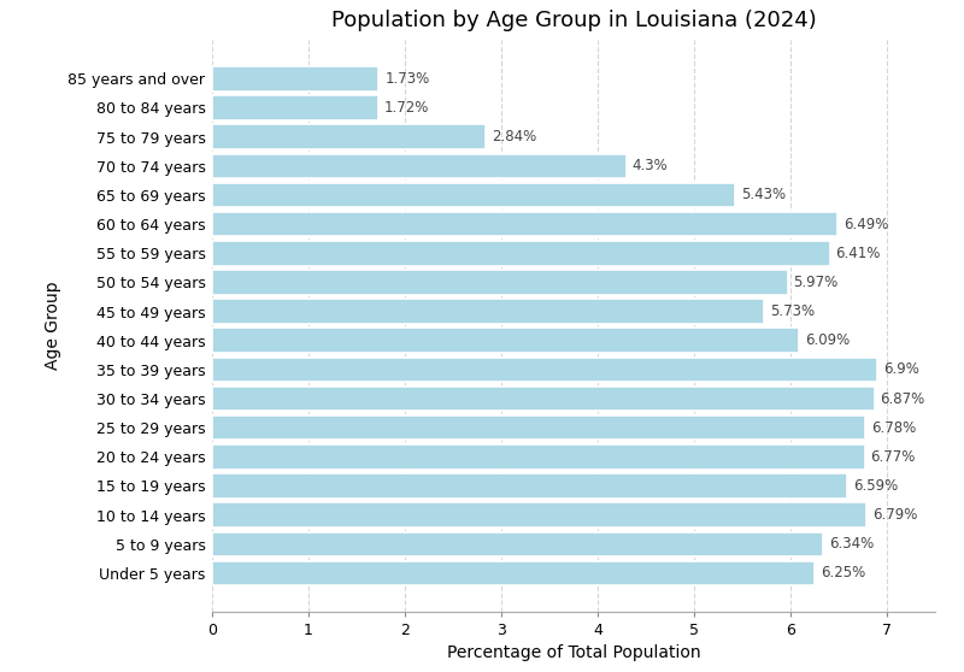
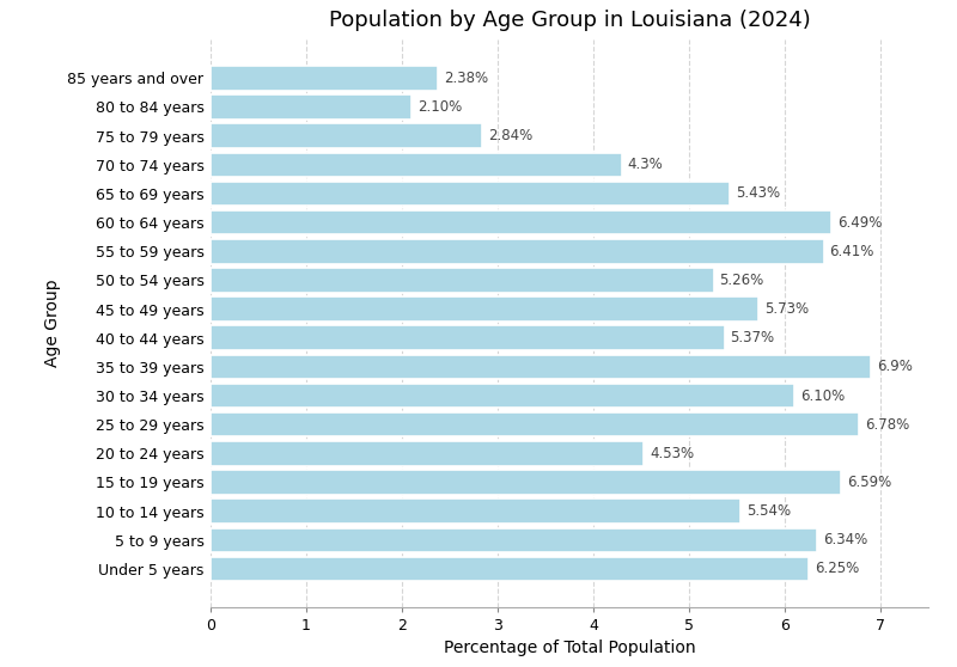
85 years and over: 1.73% -> 2.38%
80 to 84 years: 1.72% -> 2.10%
50 to 54 years: 5.97% -> 5.26%
40 to 44 years: 6.09% -> 5.37%
30 to 34 years: 6.87% -> 6.10%
20 to 24 years: 6.77% -> 4.53%
10 to 14 years: 6.79% -> 5.54%
